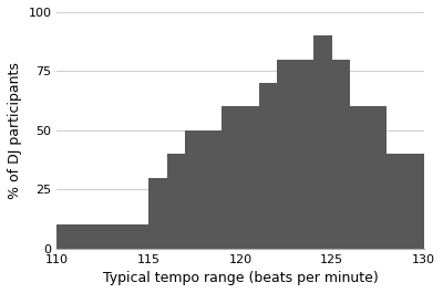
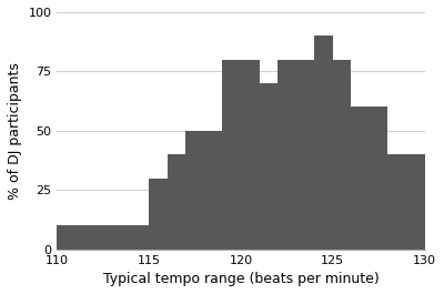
120: 60 -> 80
